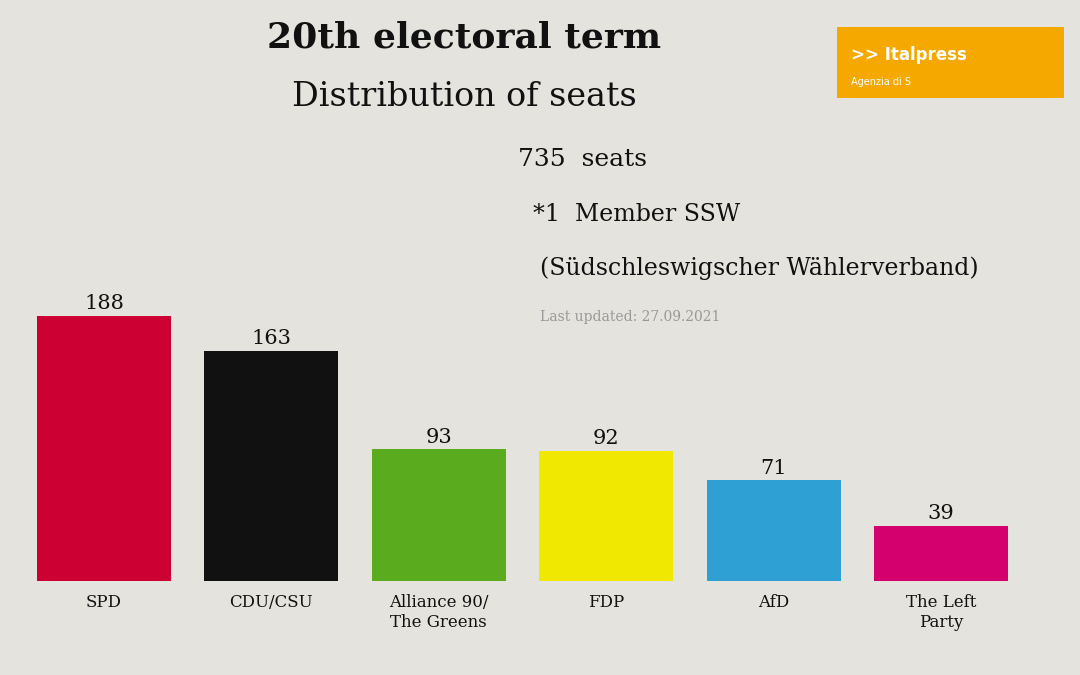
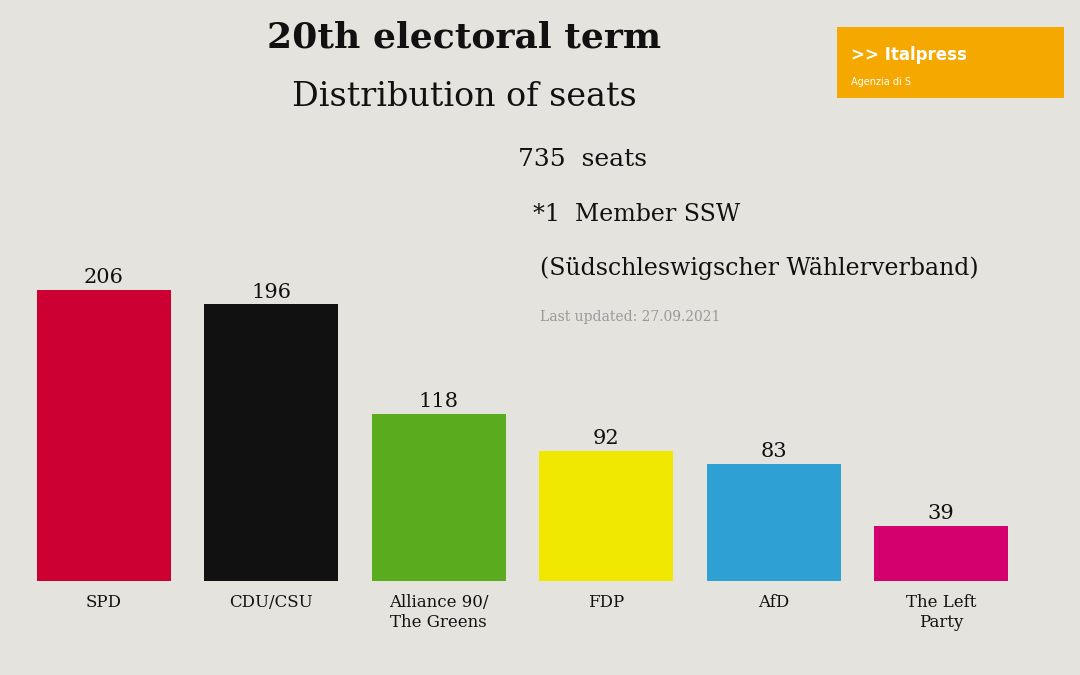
SPD: 188 -> 206
CDU/CSU: 163 -> 196
Alliance 90/ The Greens: 93 -> 118
AfD: 71 -> 83
